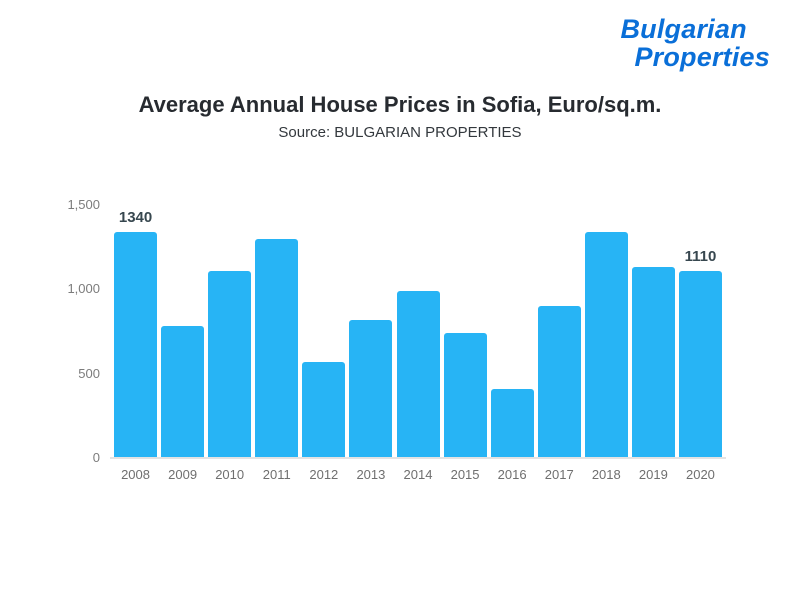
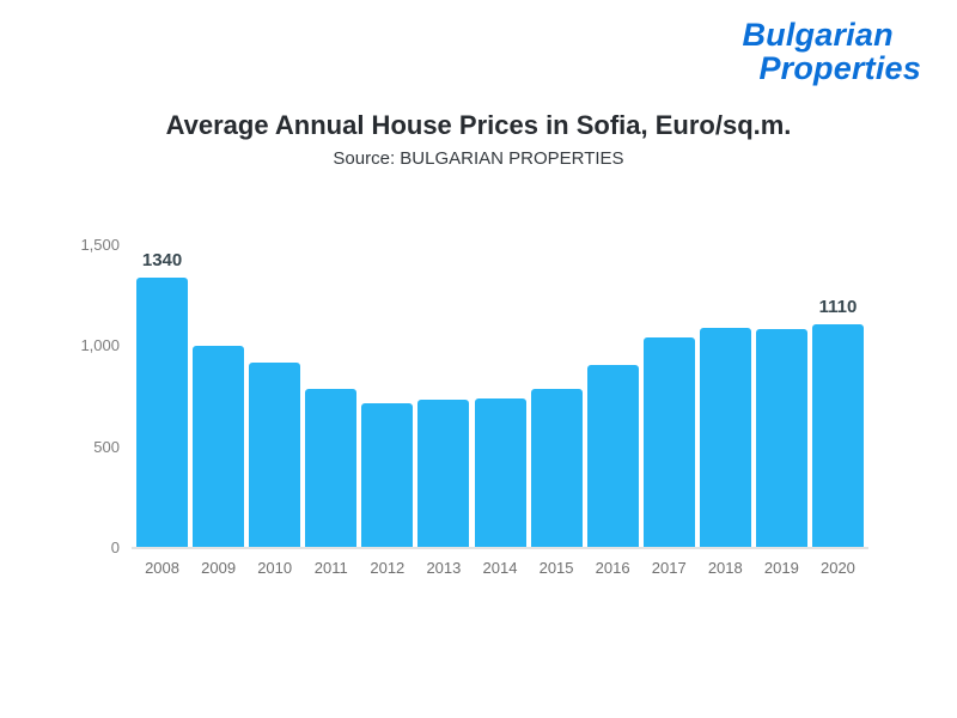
2009: 780 -> 1000
2010: 1110 -> 920
2011: 1300 -> 790
2012: 570 -> 720
2013: 820 -> 740
2014: 990 -> 740
2015: 740 -> 790
2016: 410 -> 900
2017: 900 -> 1040
2018: 1340 -> 1090
2019: 1130 -> 1080
